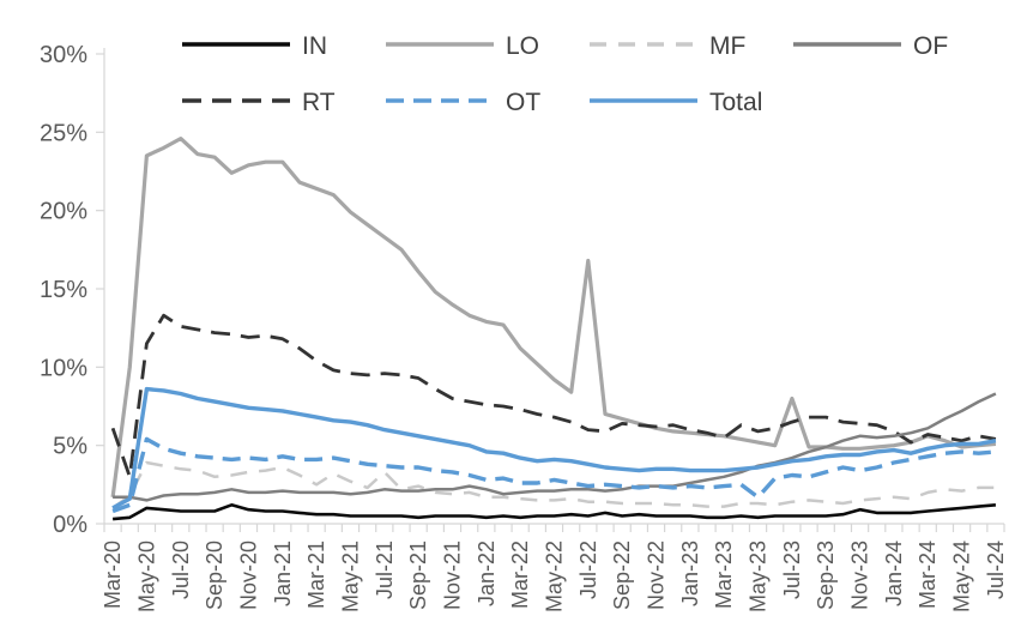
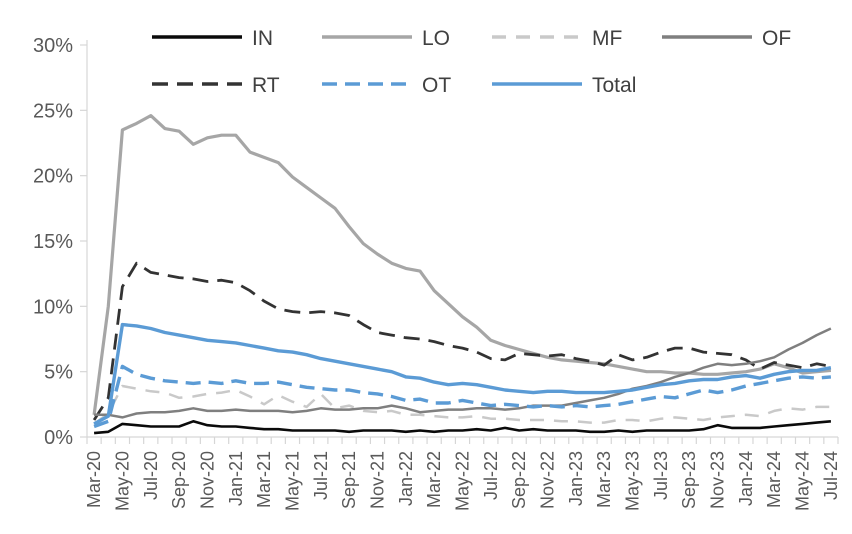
RT/Mar-20: 6.1% -> 1.3%
LO/Jul-22: 16.8% -> 7.4%
OT/May-23: 1.7% -> 2.7%
LO/Jul-23: 8.0% -> 5.0%
